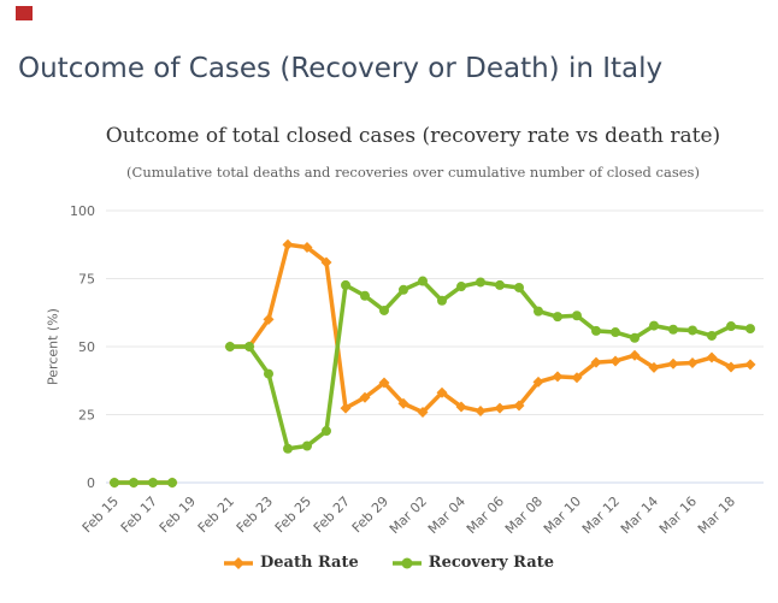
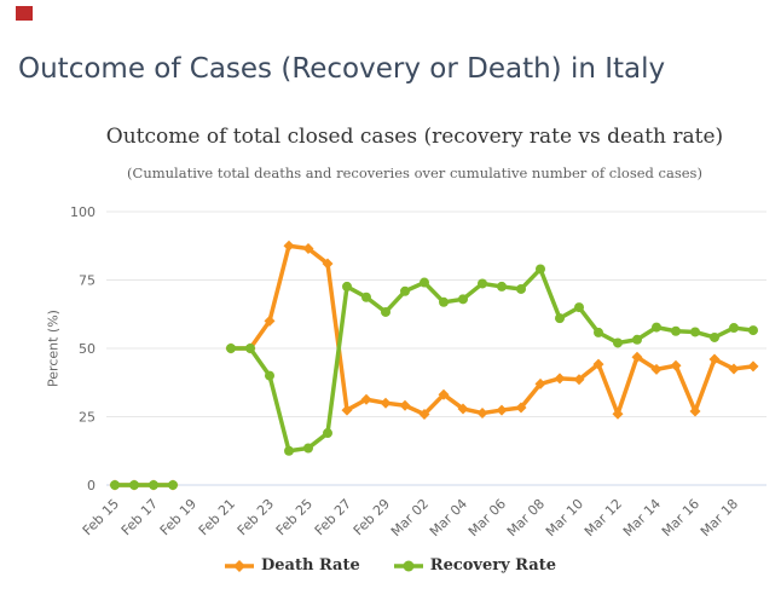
Death Rate/Feb 29: 37 -> 30
Recovery Rate/Mar 04: 72 -> 68
Recovery Rate/Mar 08: 63 -> 79
Recovery Rate/Mar 10: 61 -> 65
Death Rate/Mar 12: 45 -> 26
Recovery Rate/Mar 12: 55 -> 52
Death Rate/Mar 16: 44 -> 27
